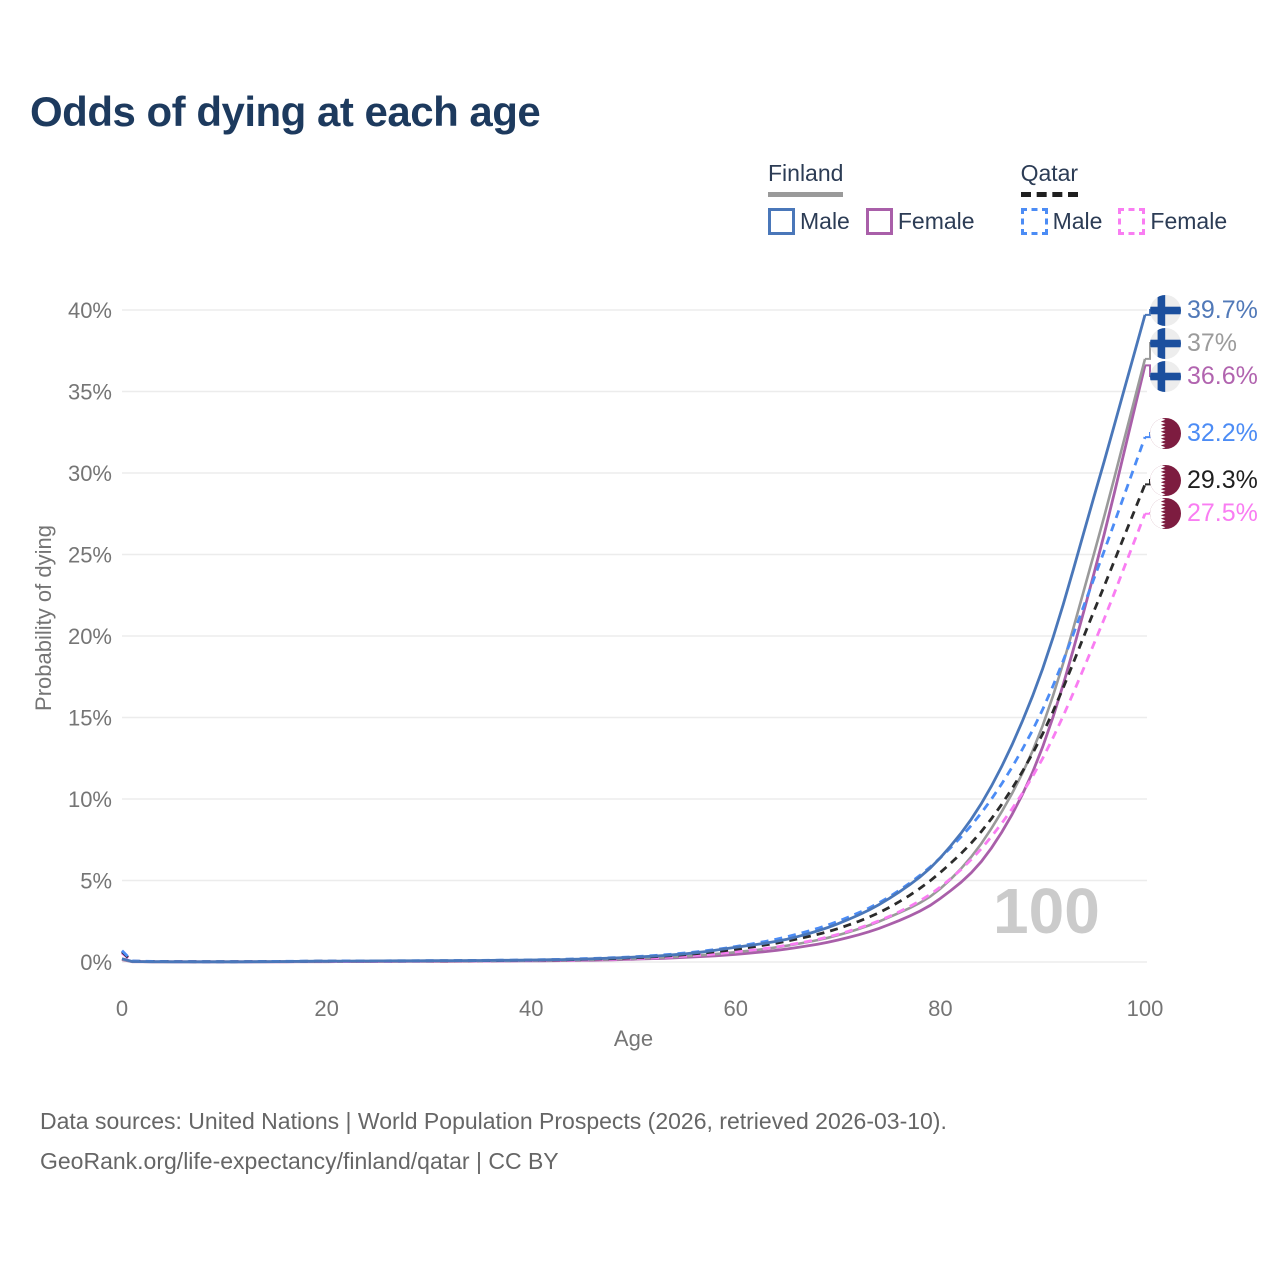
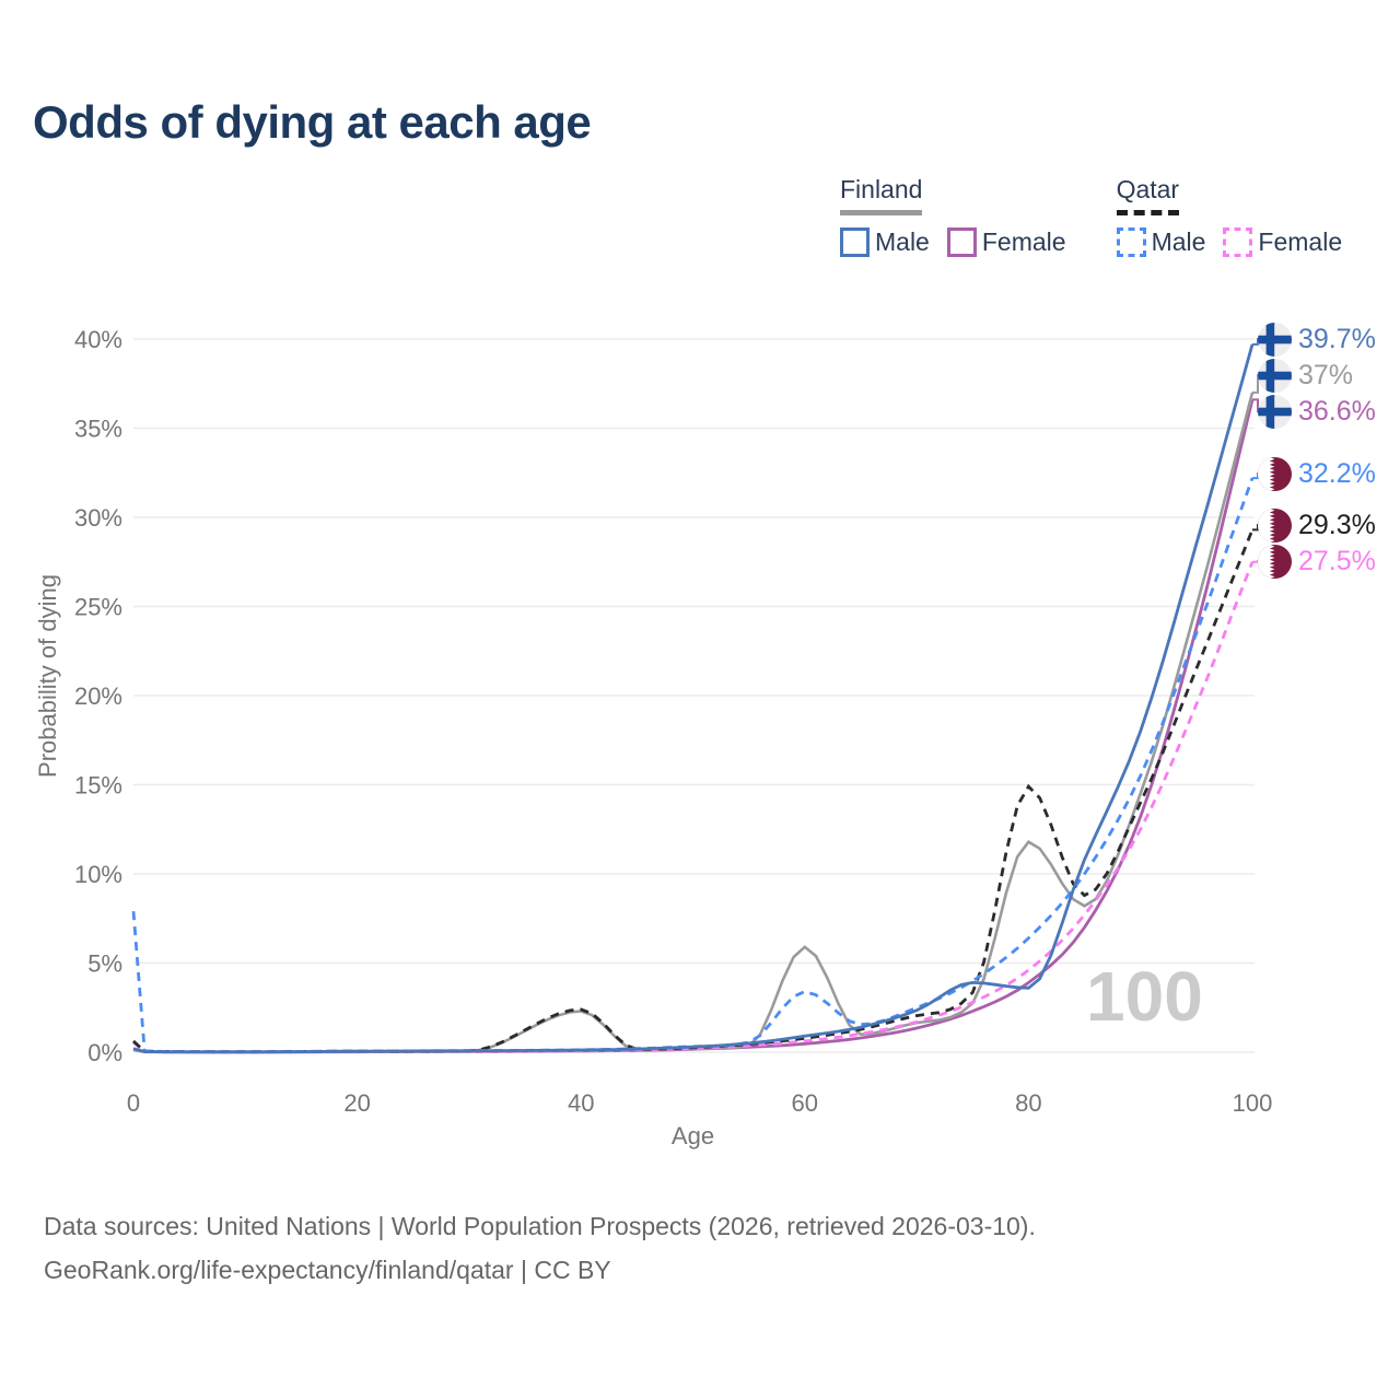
Qatar Male/0: 0.7% -> 7.9%
Finland/40: 0.1% -> 2.3%
Qatar/40: 0.1% -> 2.4%
Finland/60: 0.6% -> 5.9%
Qatar Male/60: 0.9% -> 3.4%
Finland Male/80: 6.4% -> 3.6%
Finland/80: 4.5% -> 11.8%
Qatar/80: 5.5% -> 14.9%
